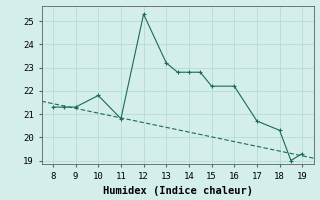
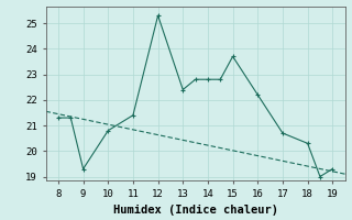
9: 21.3 -> 19.3
10: 21.8 -> 20.8
11: 20.8 -> 21.4
13: 23.2 -> 22.4
15: 22.2 -> 23.7
